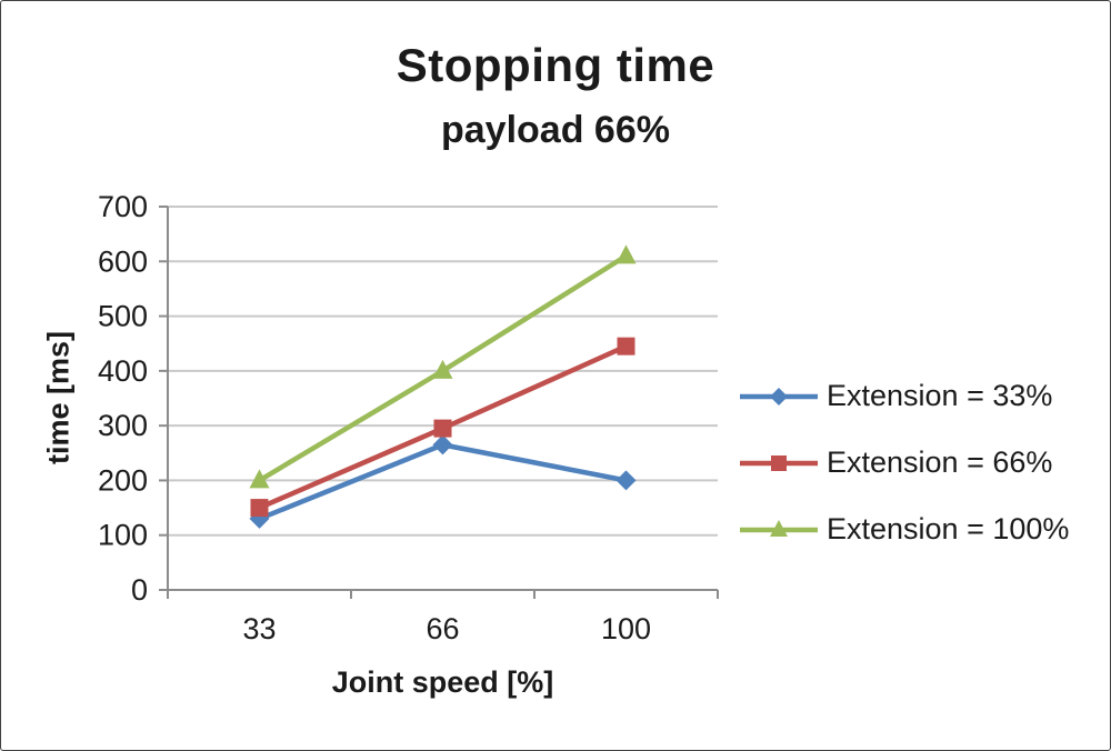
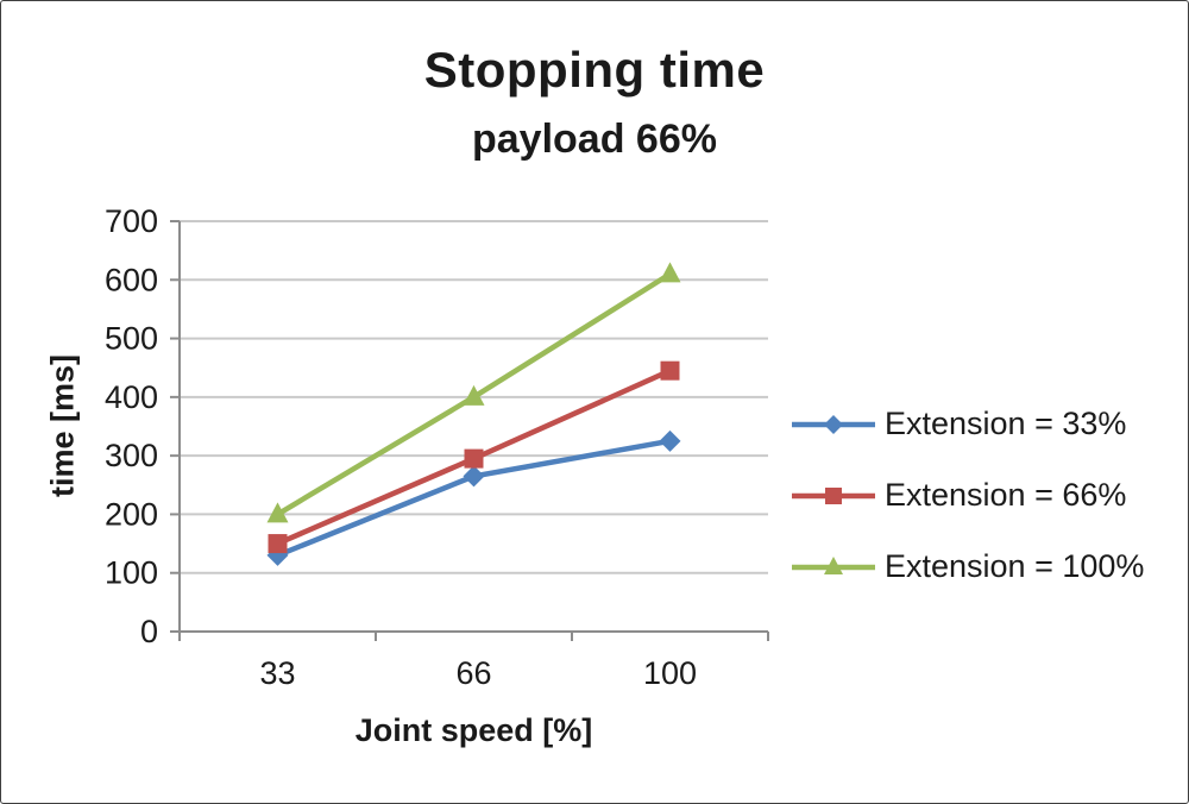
Extension = 33%/100: 200 -> 320
